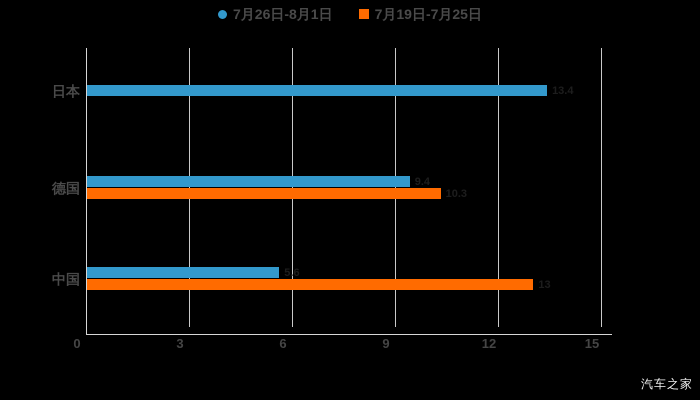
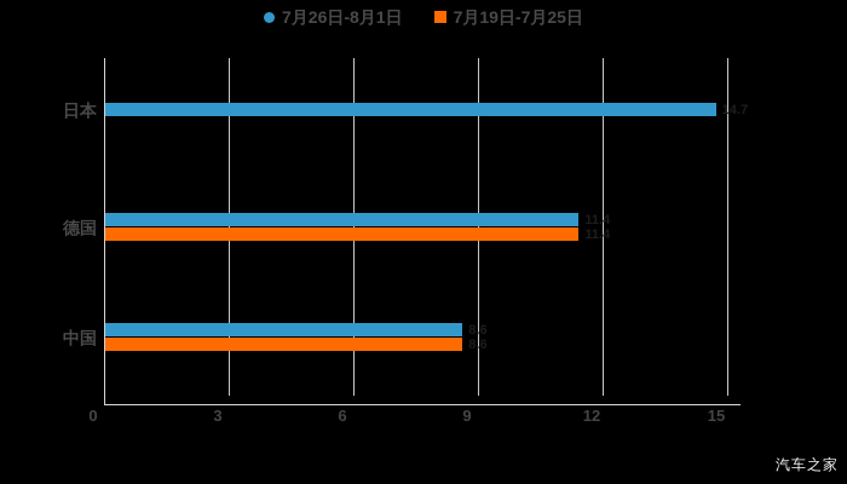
7月26日-8月1日/日本: 13.4 -> 14.7
7月26日-8月1日/德国: 9.4 -> 11.4
7月19日-7月25日/德国: 10.3 -> 11.4
7月26日-8月1日/中国: 5.6 -> 8.6
7月19日-7月25日/中国: 13 -> 8.6
